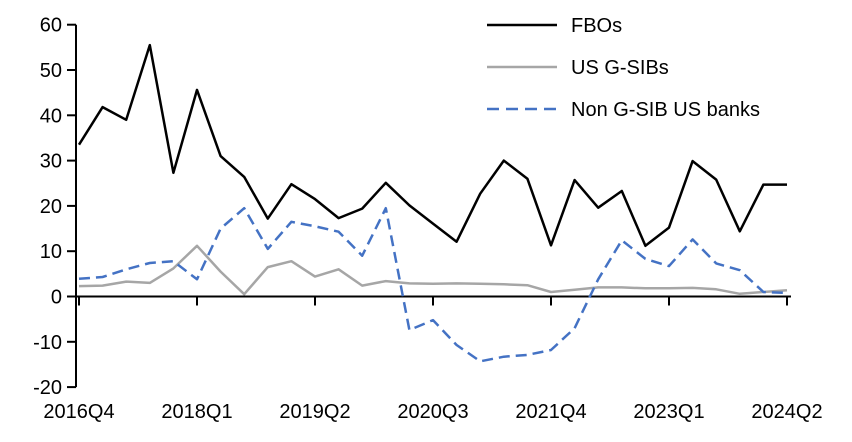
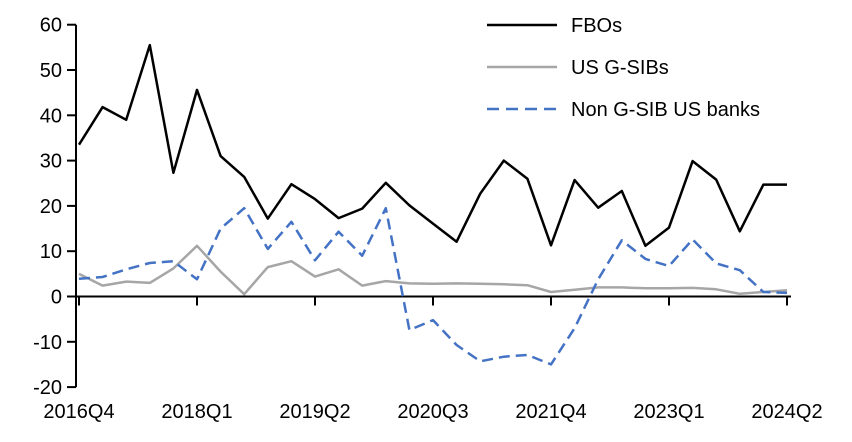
US G-SIBs/2016Q4: 2 -> 5
Non G-SIB US banks/2019Q2: 16 -> 8
Non G-SIB US banks/2021Q4: -12 -> -15
